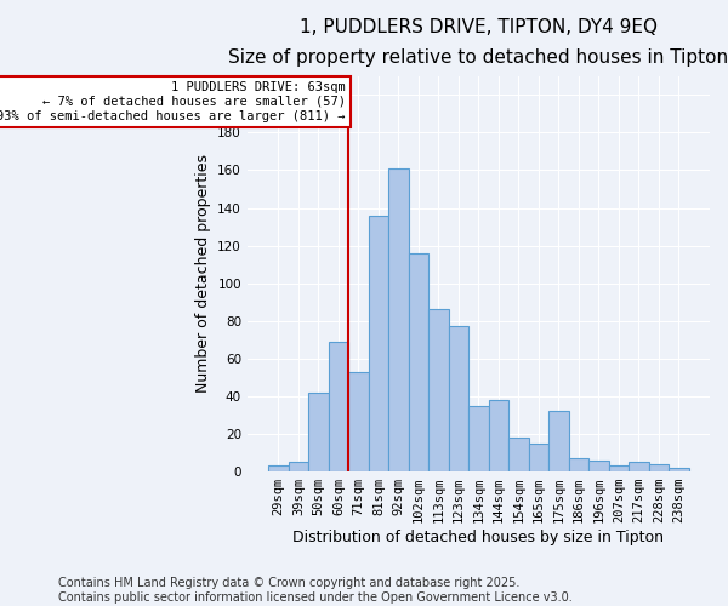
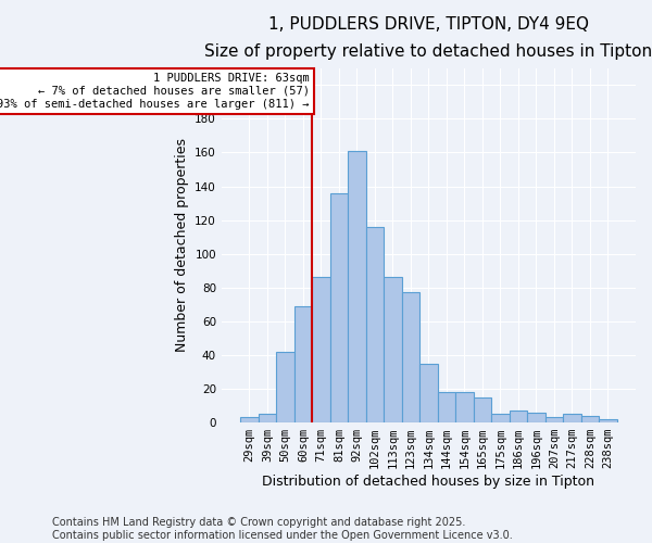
71sqm: 53 -> 86
144sqm: 38 -> 18
175sqm: 32 -> 5
